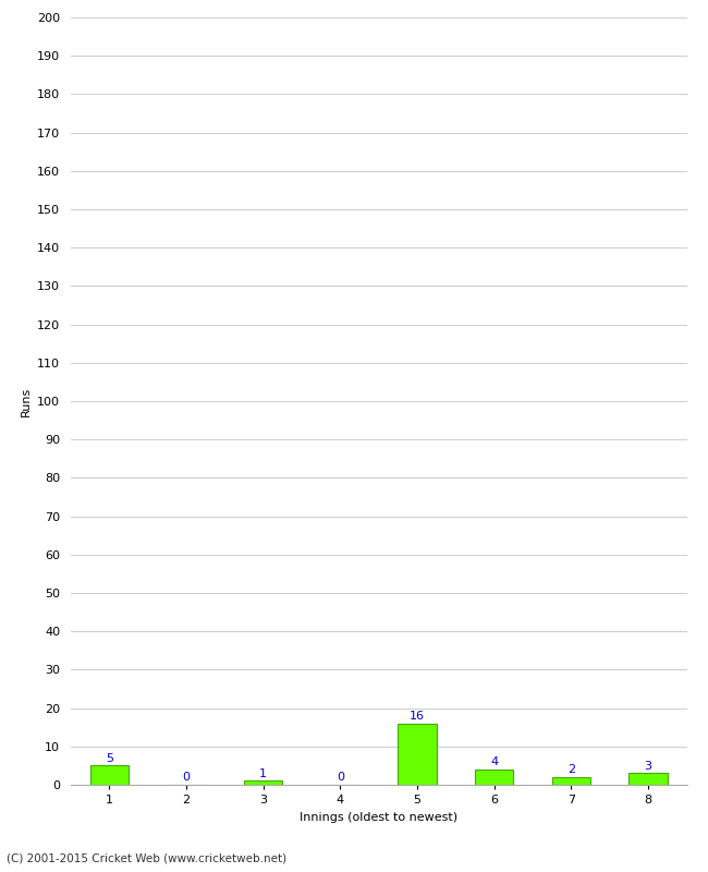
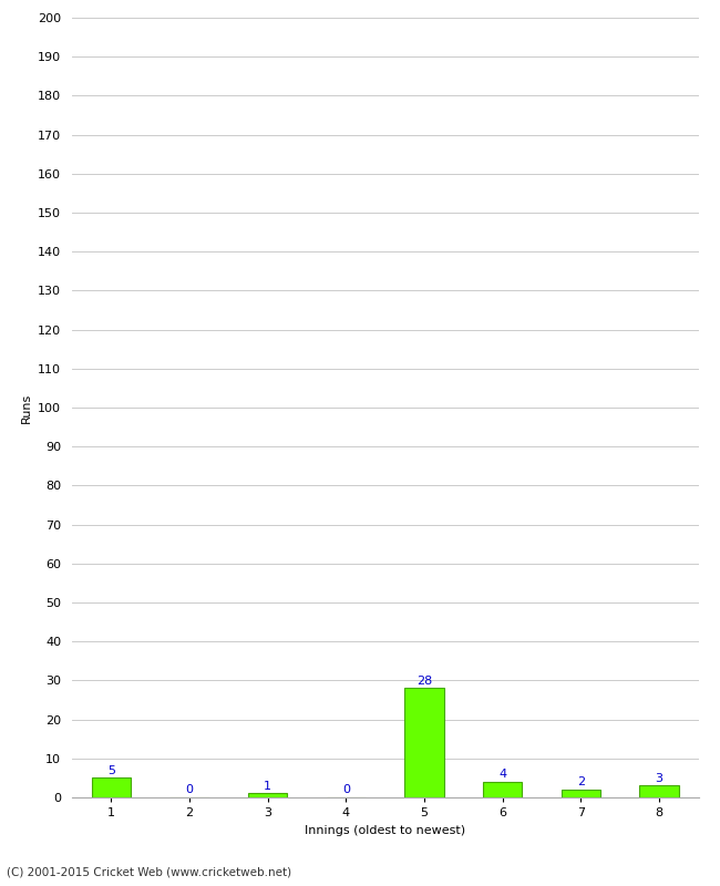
5: 16 -> 28
